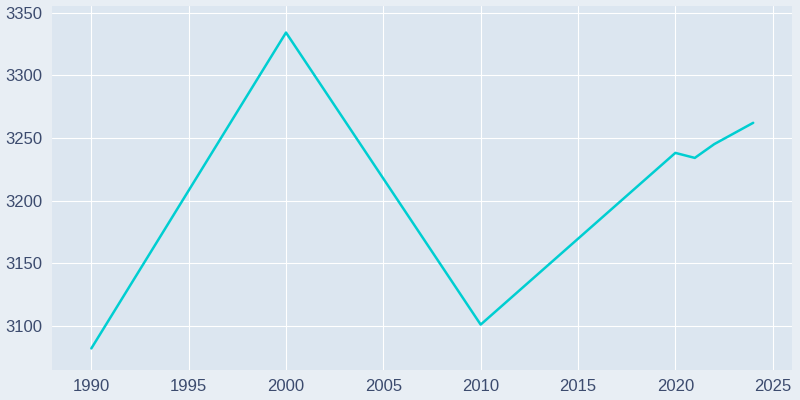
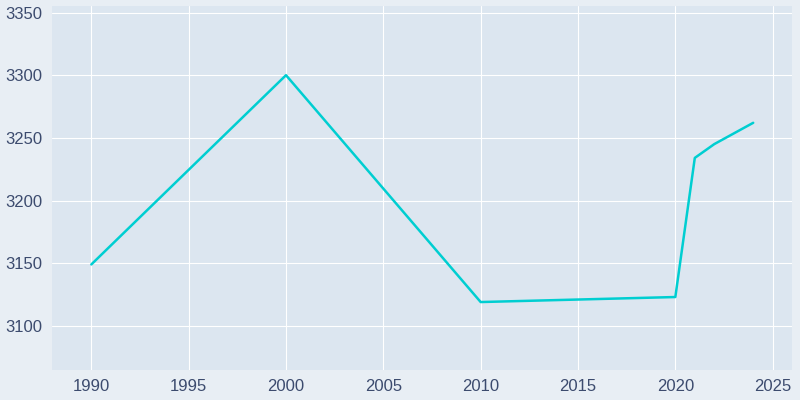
1990: 3082 -> 3149
2000: 3334 -> 3300
2010: 3101 -> 3119
2020: 3238 -> 3123
